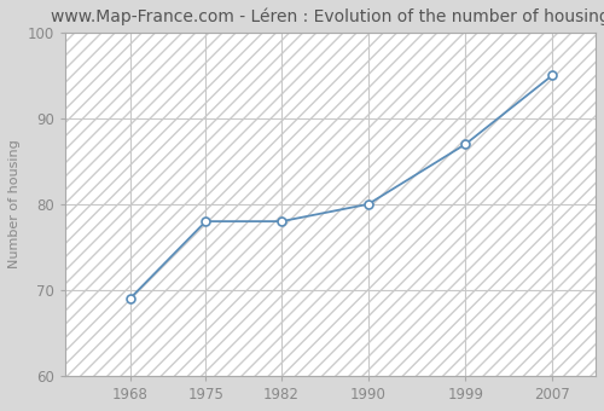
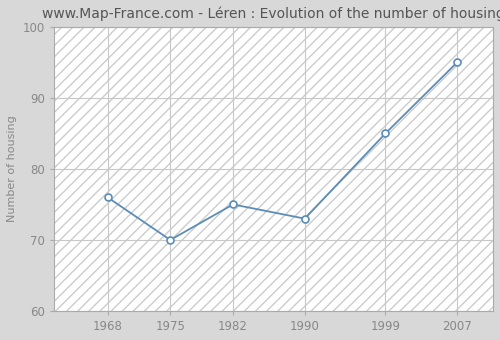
1968: 69 -> 76
1975: 78 -> 70
1982: 78 -> 75
1990: 80 -> 73
1999: 87 -> 85
